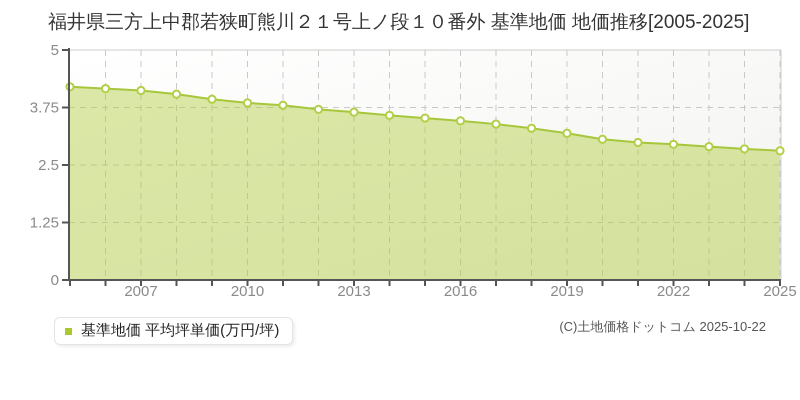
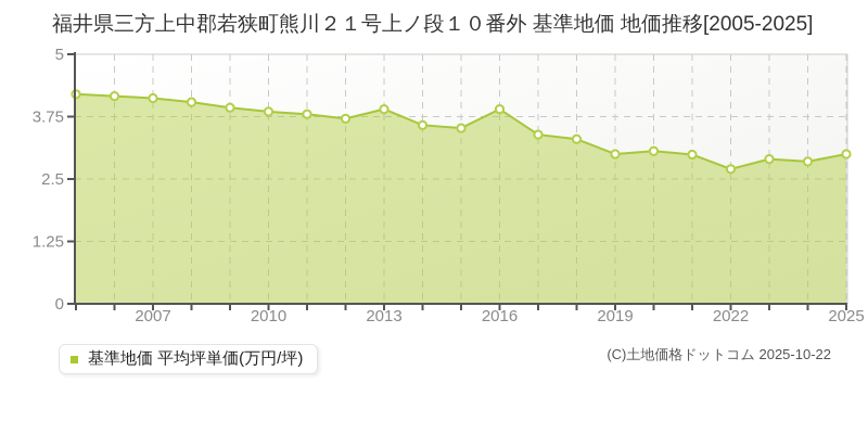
2013: 3.6 -> 3.9
2016: 3.5 -> 3.9
2019: 3.2 -> 3.0
2022: 3.0 -> 2.7
2025: 2.8 -> 3.0
